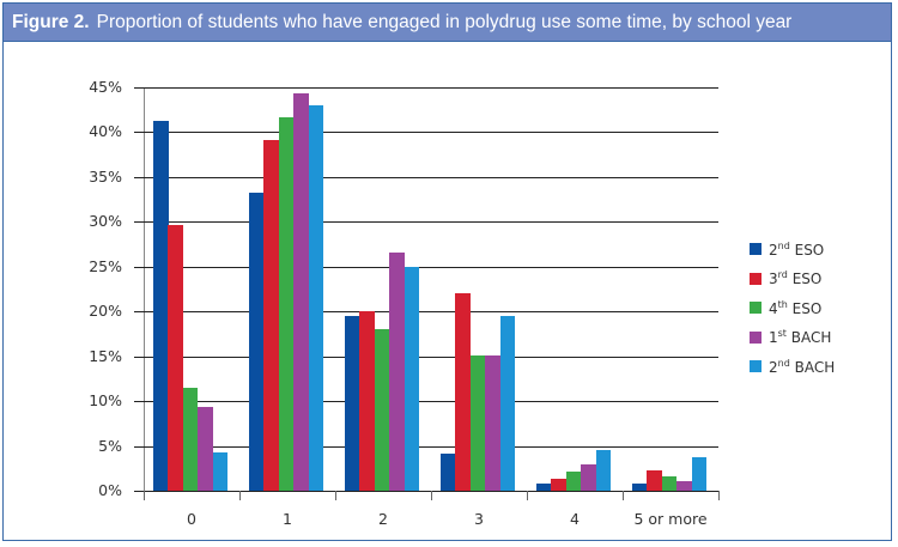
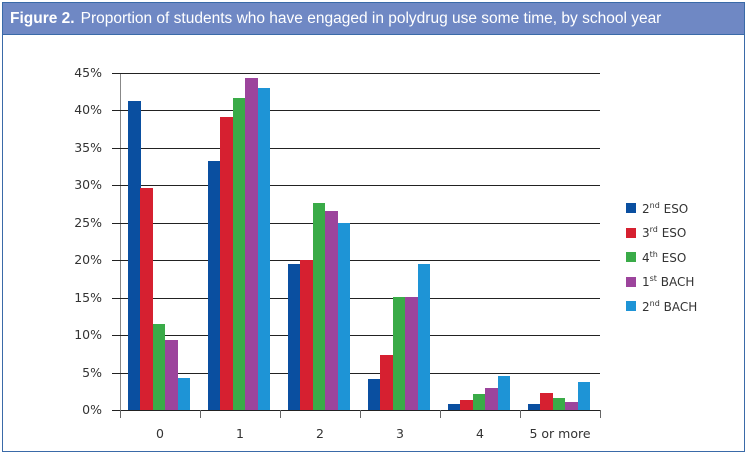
4th ESO/2: 18% -> 28%
3rd ESO/3: 22% -> 7%
